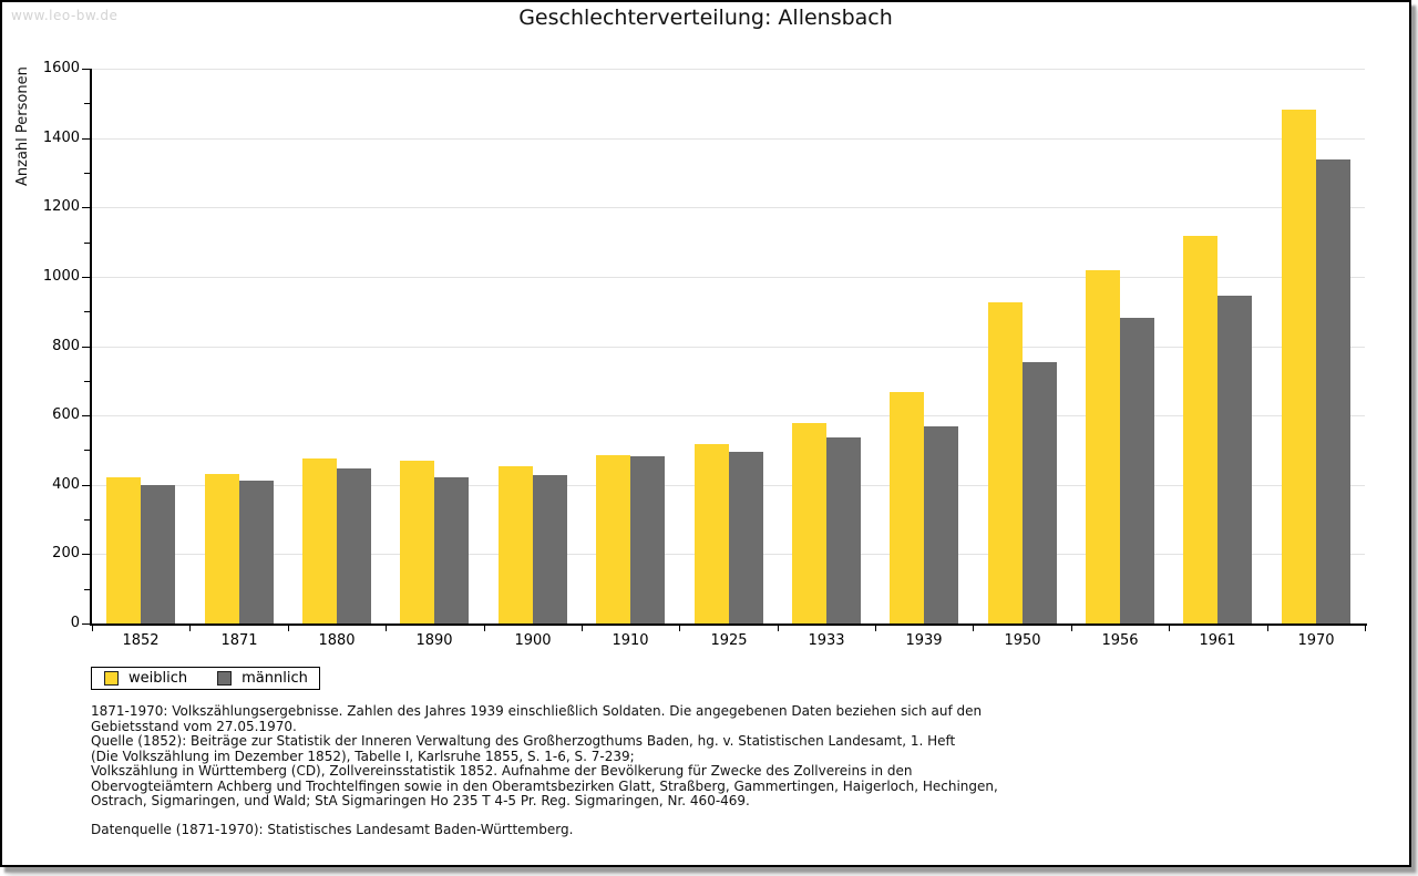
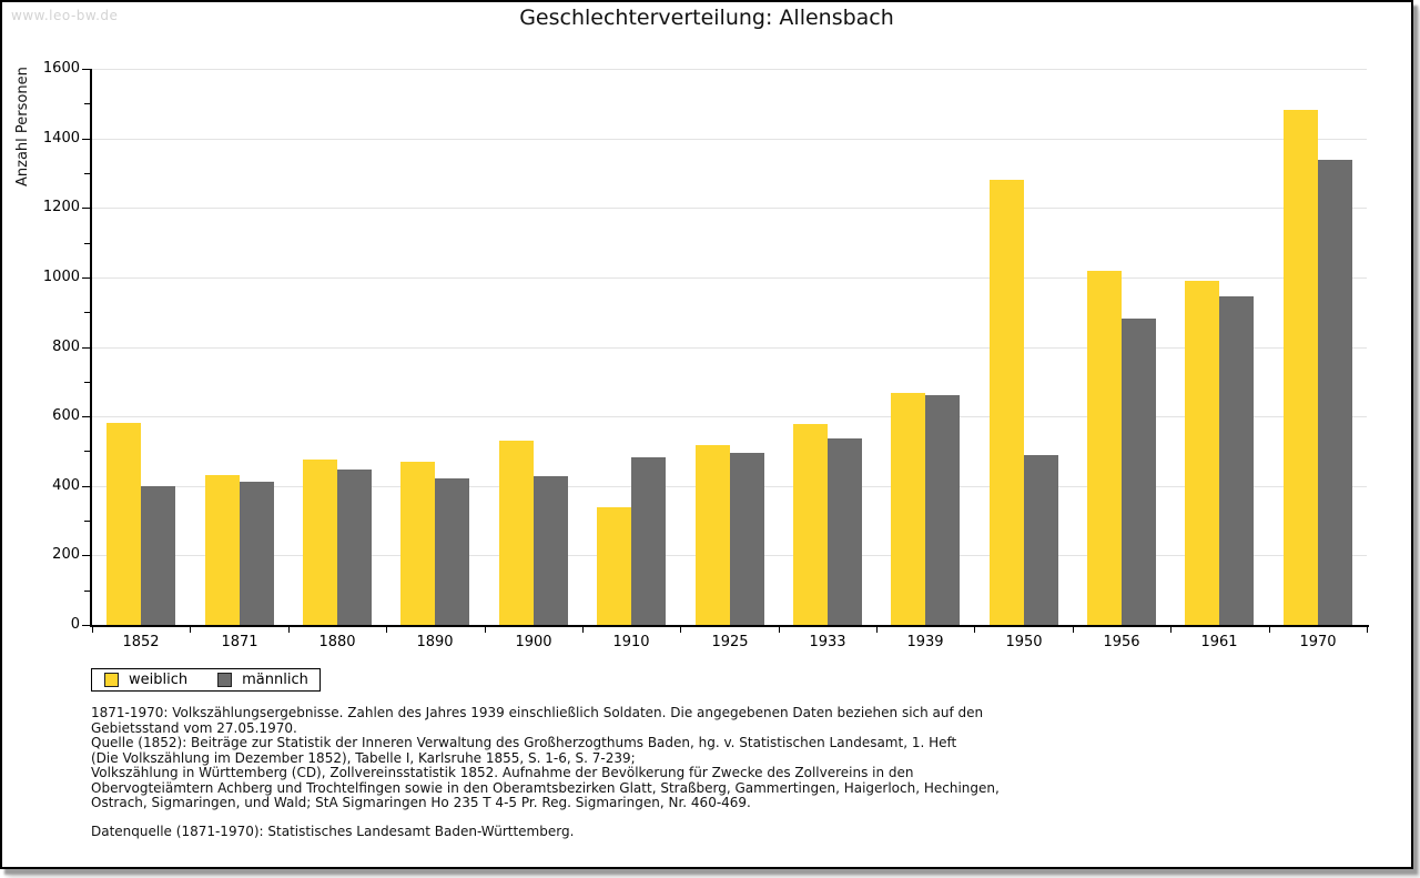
weiblich/1852: 420 -> 580
weiblich/1900: 450 -> 530
weiblich/1910: 480 -> 340
männlich/1939: 570 -> 660
weiblich/1950: 930 -> 1280
männlich/1950: 750 -> 490
weiblich/1961: 1120 -> 990
